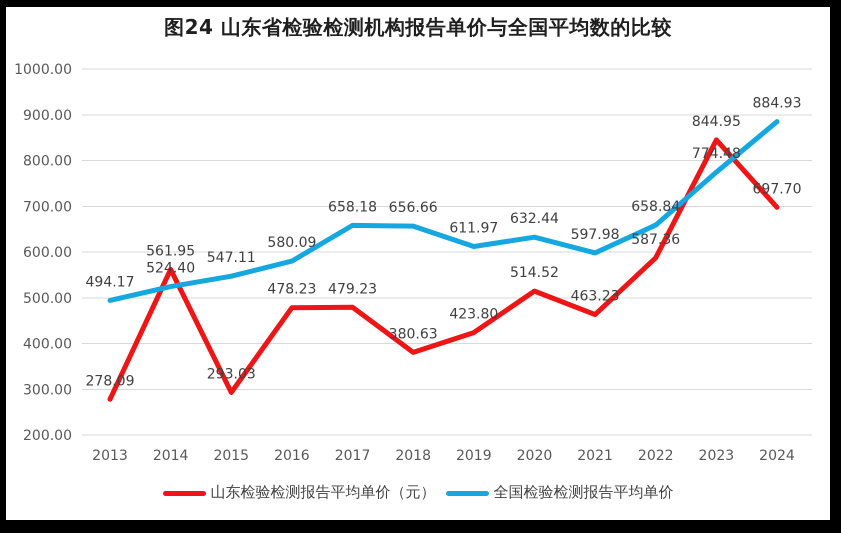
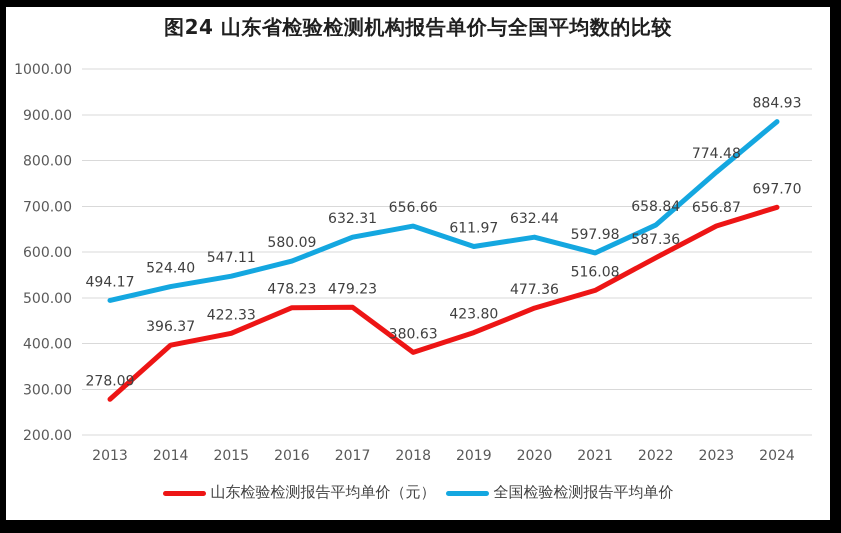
山东检验检测报告平均单价（元）/2014: 561.95 -> 396.37
山东检验检测报告平均单价（元）/2015: 293.03 -> 422.33
全国检验检测报告平均单价/2017: 658.18 -> 632.31
山东检验检测报告平均单价（元）/2020: 514.52 -> 477.36
山东检验检测报告平均单价（元）/2021: 463.23 -> 516.08
山东检验检测报告平均单价（元）/2023: 844.95 -> 656.87
